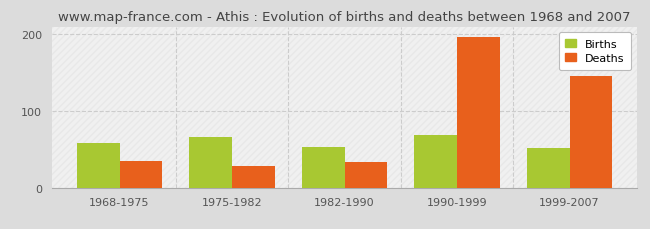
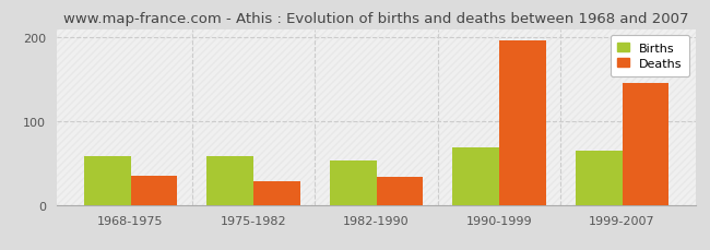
Births/1975-1982: 66 -> 58
Births/1999-2007: 52 -> 65
